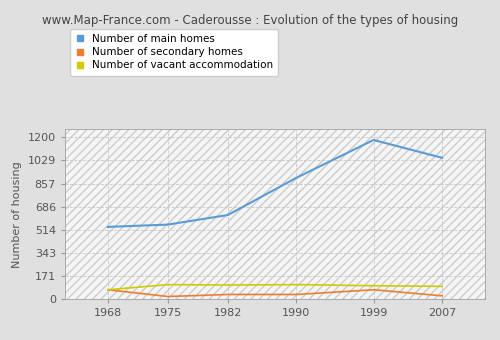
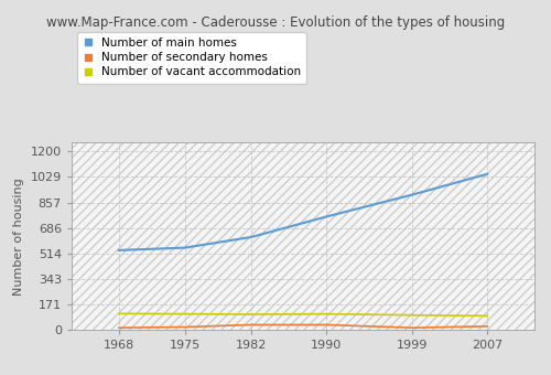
Number of secondary homes/1968: 70 -> 20
Number of vacant accommodation/1968: 70 -> 110
Number of main homes/1990: 900 -> 760
Number of main homes/1999: 1180 -> 910
Number of secondary homes/1999: 70 -> 20
